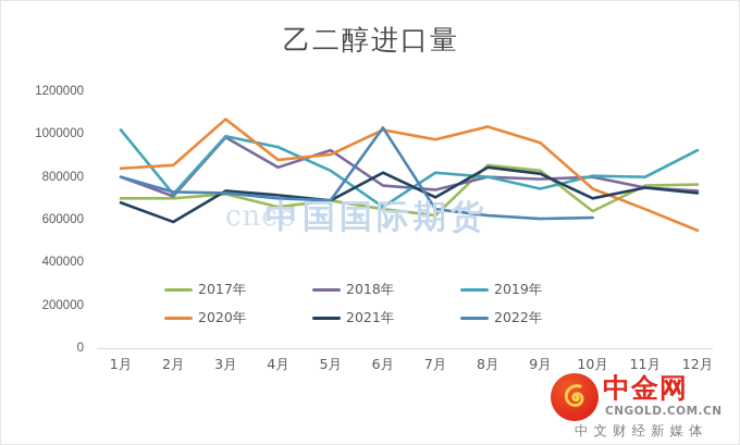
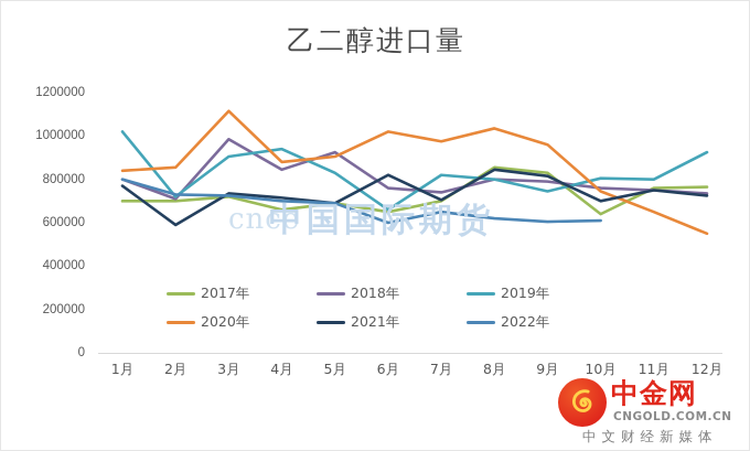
2021年/1月: 680000 -> 770000
2019年/3月: 990000 -> 900000
2020年/3月: 1070000 -> 1120000
2022年/6月: 1030000 -> 600000
2017年/7月: 620000 -> 700000
2018年/10月: 800000 -> 760000
